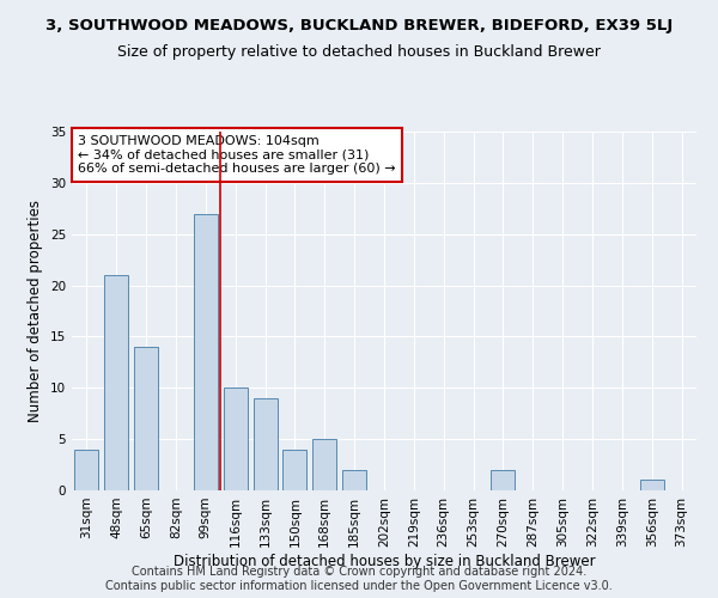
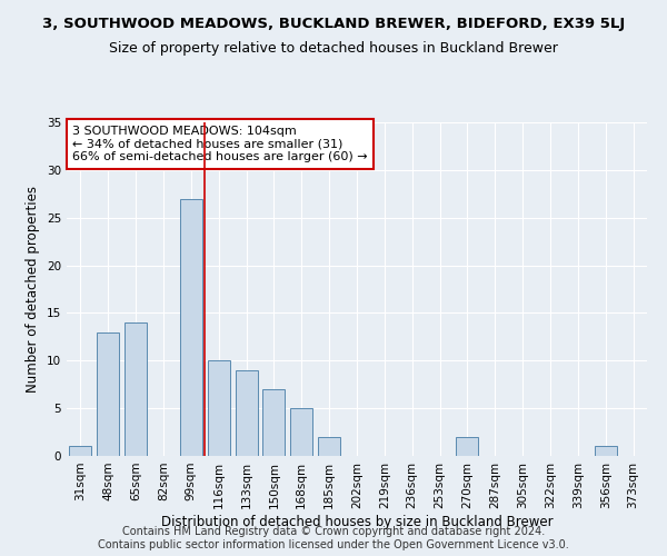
31sqm: 4 -> 1
48sqm: 21 -> 13
150sqm: 4 -> 7
